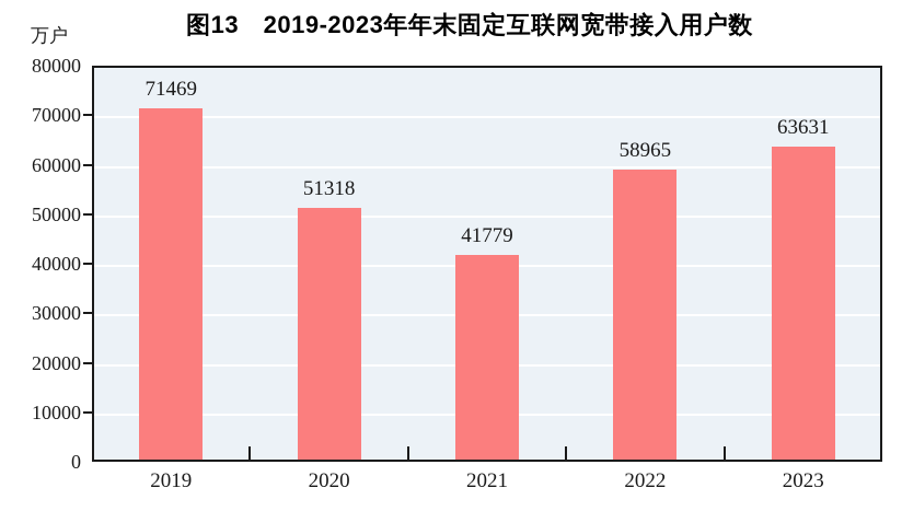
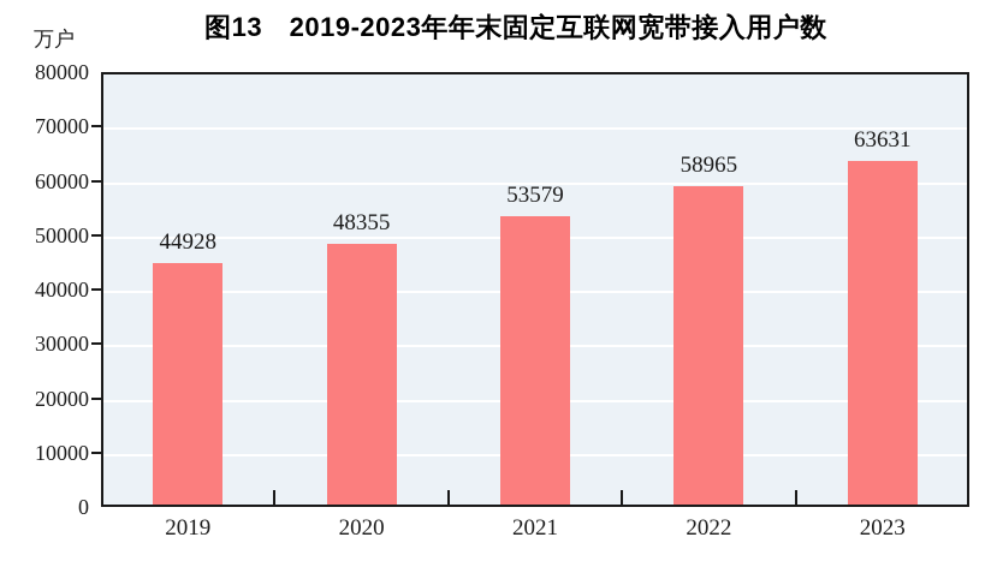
2019: 71469 -> 44928
2020: 51318 -> 48355
2021: 41779 -> 53579
